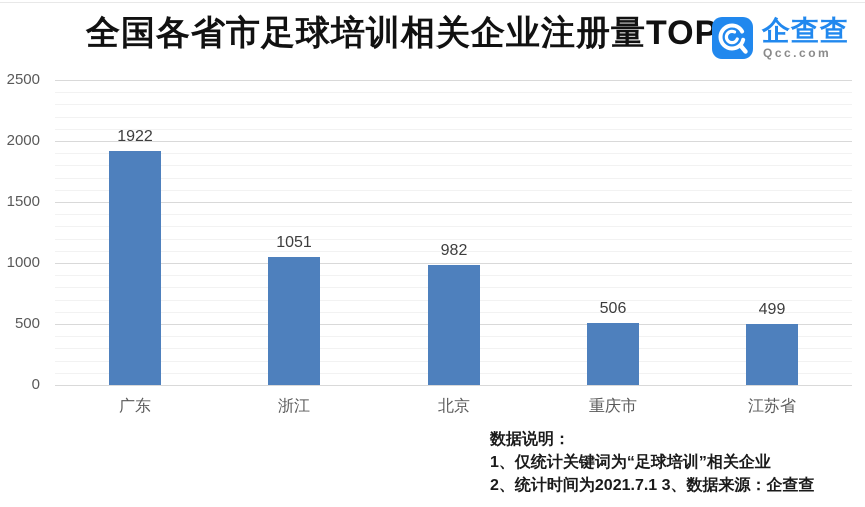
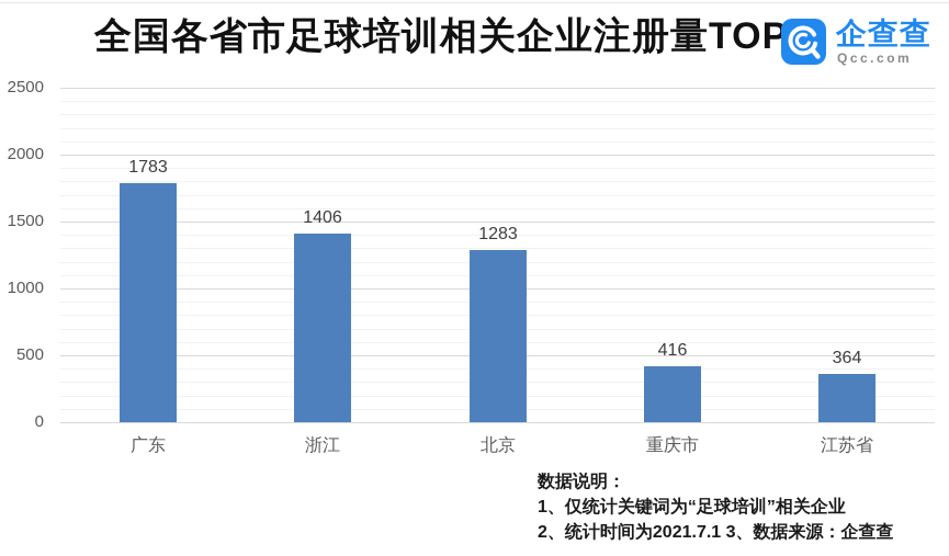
广东: 1922 -> 1783
浙江: 1051 -> 1406
北京: 982 -> 1283
重庆市: 506 -> 416
江苏省: 499 -> 364
